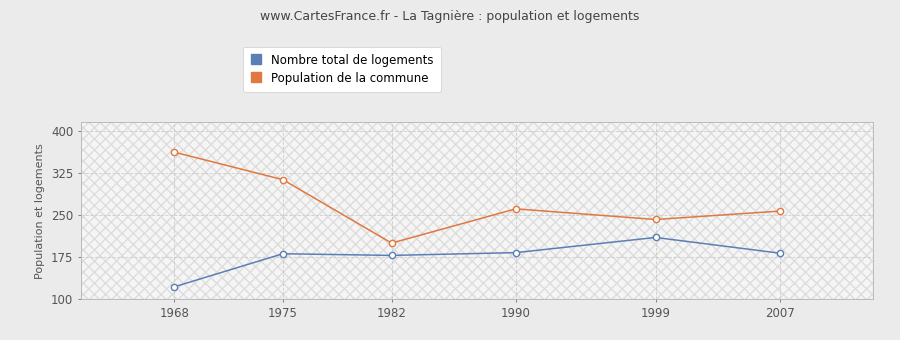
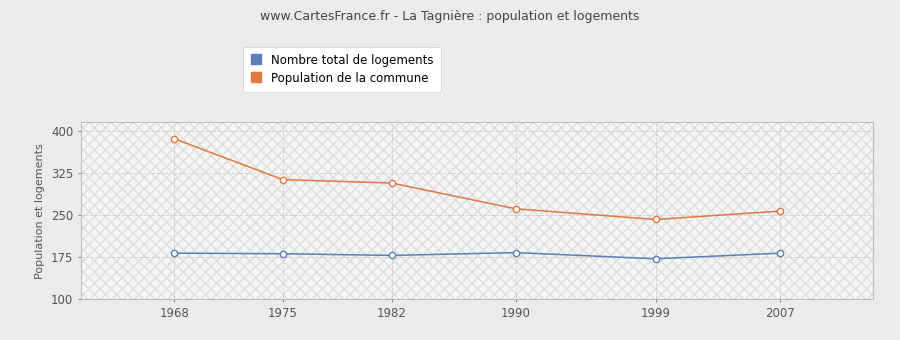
Nombre total de logements/1968: 122 -> 182
Population de la commune/1968: 362 -> 386
Population de la commune/1982: 200 -> 307
Nombre total de logements/1999: 210 -> 172
